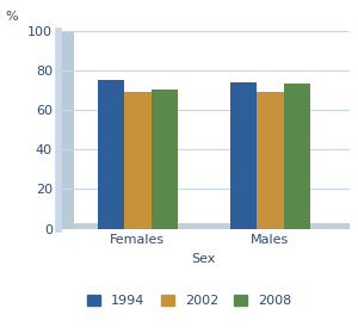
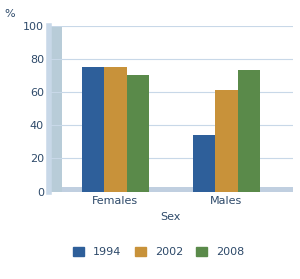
2002/Females: 69 -> 75
1994/Males: 74 -> 34
2002/Males: 69 -> 61
